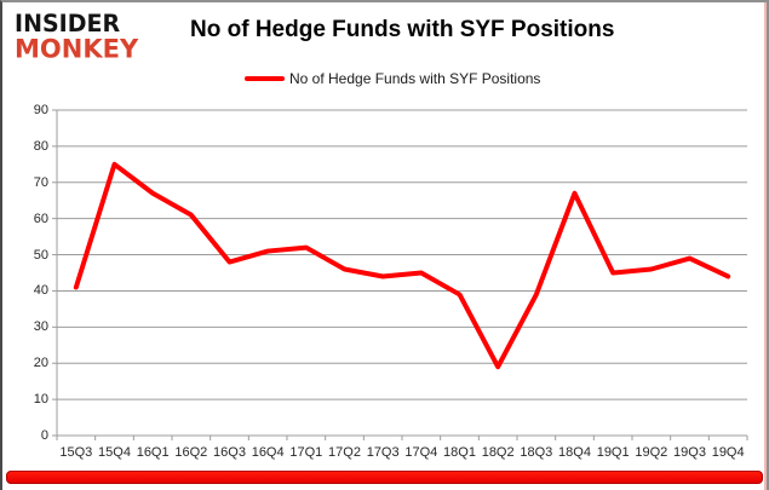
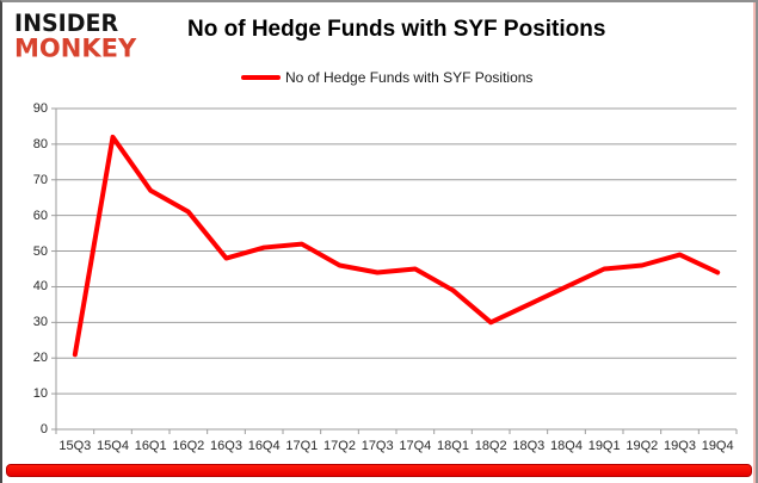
15Q3: 41 -> 21
15Q4: 75 -> 82
18Q2: 19 -> 30
18Q3: 39 -> 35
18Q4: 67 -> 40
